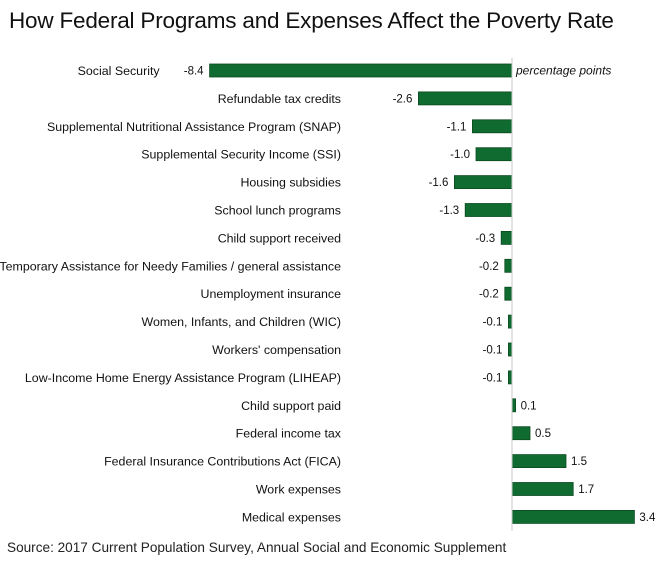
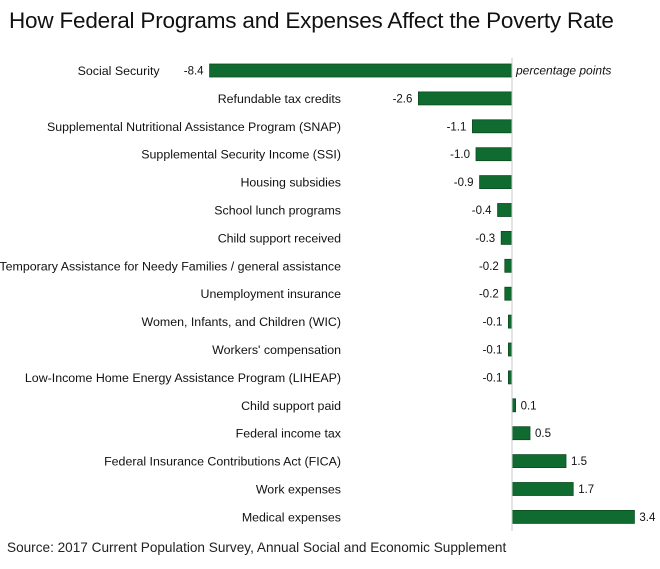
Housing subsidies: -1.6 -> -0.9
School lunch programs: -1.3 -> -0.4
